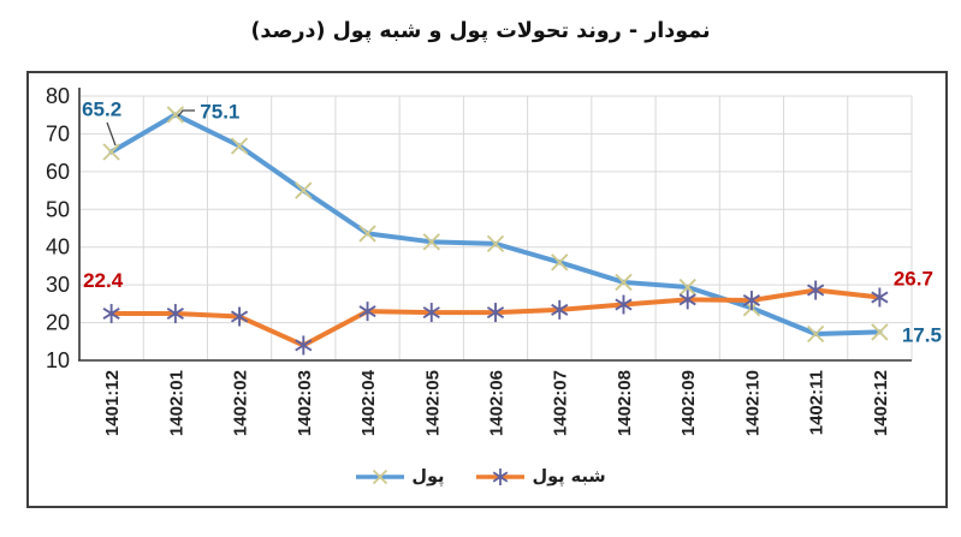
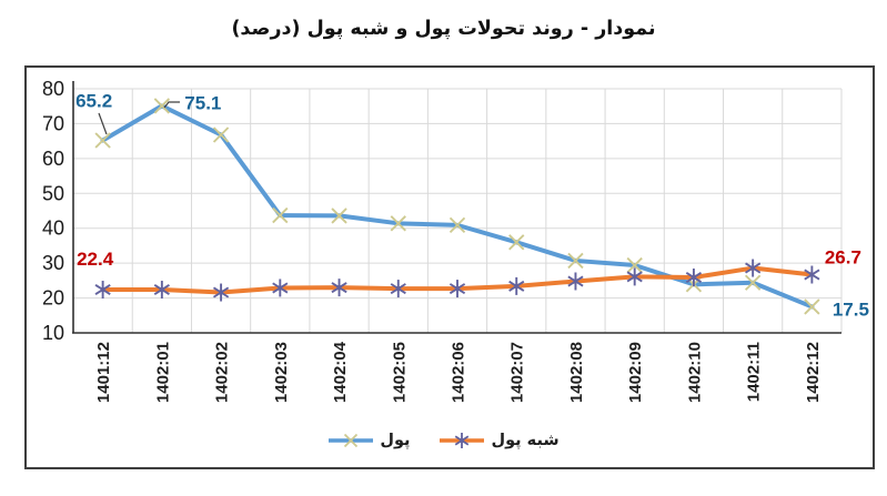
پول/1402:03: 55 -> 44
شبه پول/1402:03: 14 -> 23
پول/1402:11: 17 -> 24
